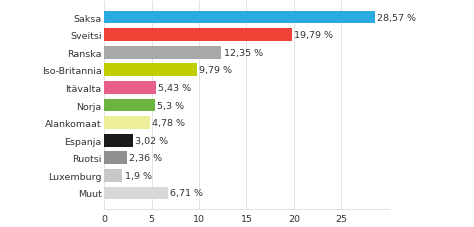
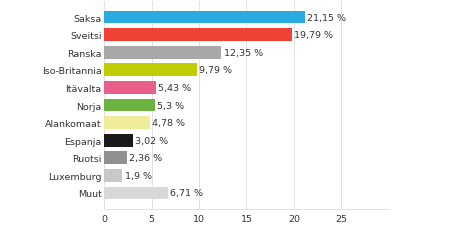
Saksa: 28,57 -> 21,15
